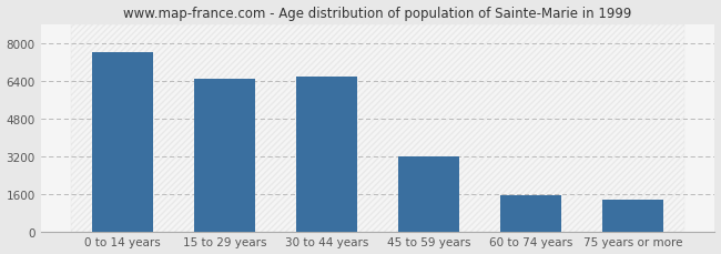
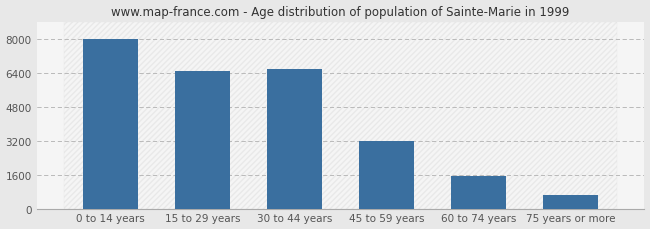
0 to 14 years: 7600 -> 8000
75 years or more: 1350 -> 650
